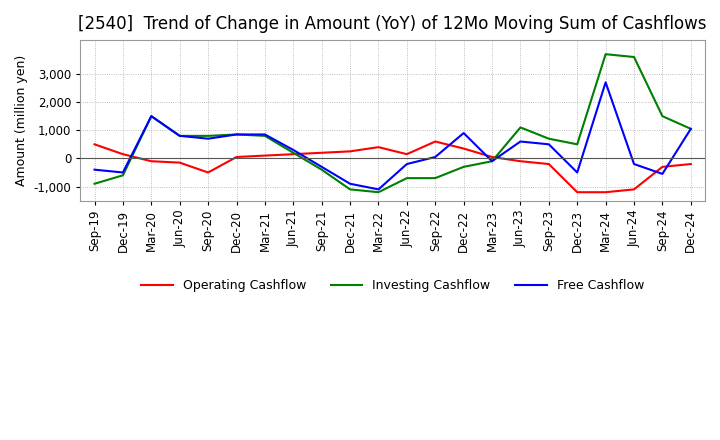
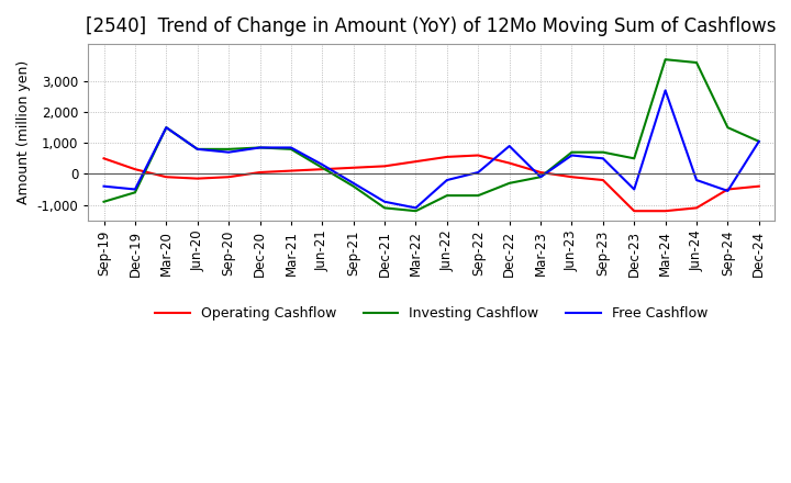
Operating Cashflow/Sep-20: -500 -> -100
Operating Cashflow/Jun-22: 150 -> 550
Investing Cashflow/Jun-23: 1,100 -> 700
Operating Cashflow/Sep-24: -300 -> -500
Operating Cashflow/Dec-24: -200 -> -400
